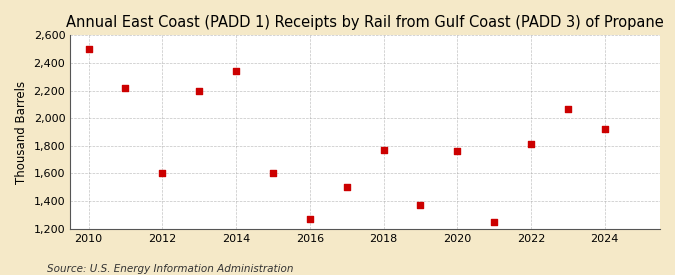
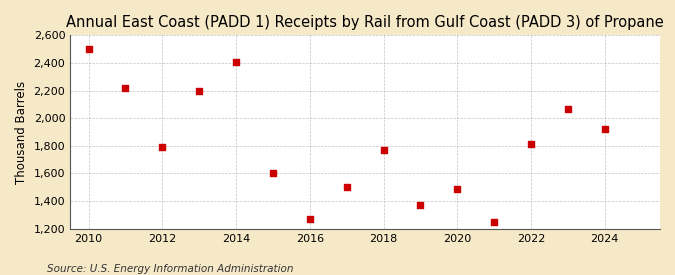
2012: 1,600 -> 1,790
2014: 2,340 -> 2,410
2020: 1,760 -> 1,490
